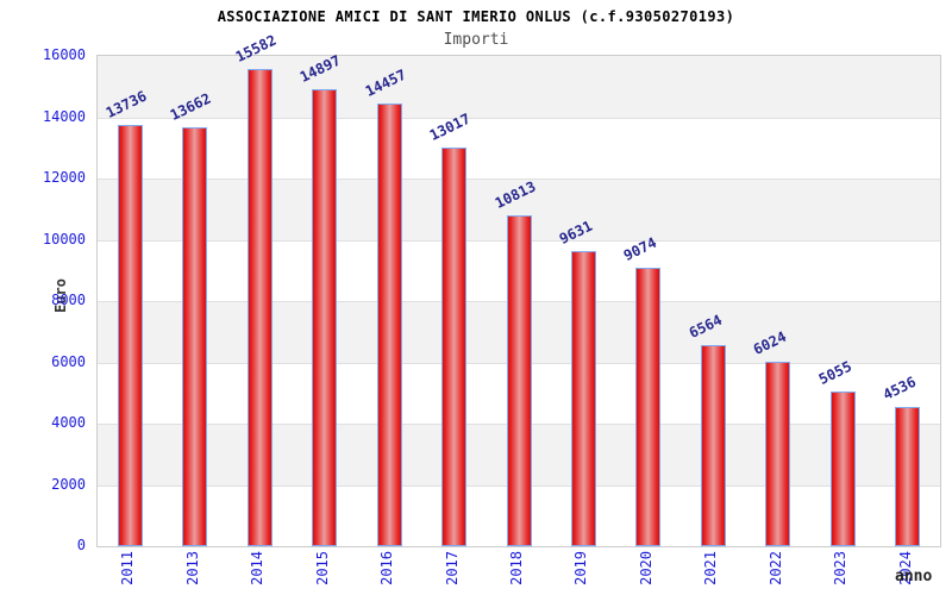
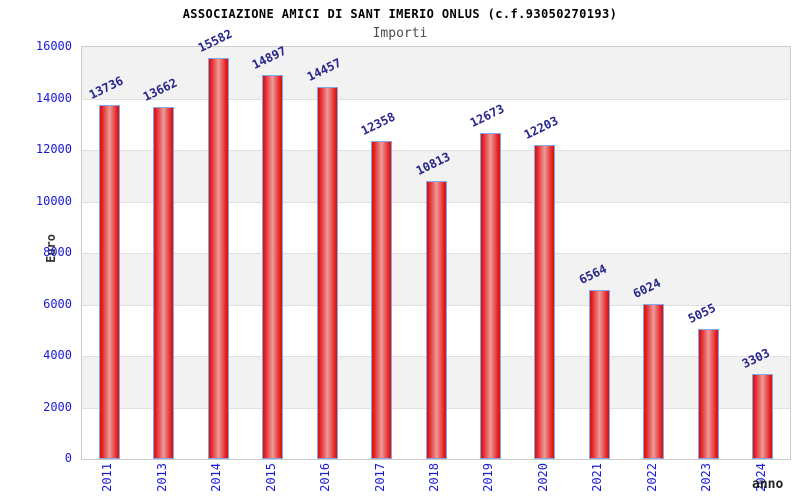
2017: 13017 -> 12358
2019: 9631 -> 12673
2020: 9074 -> 12203
2024: 4536 -> 3303
